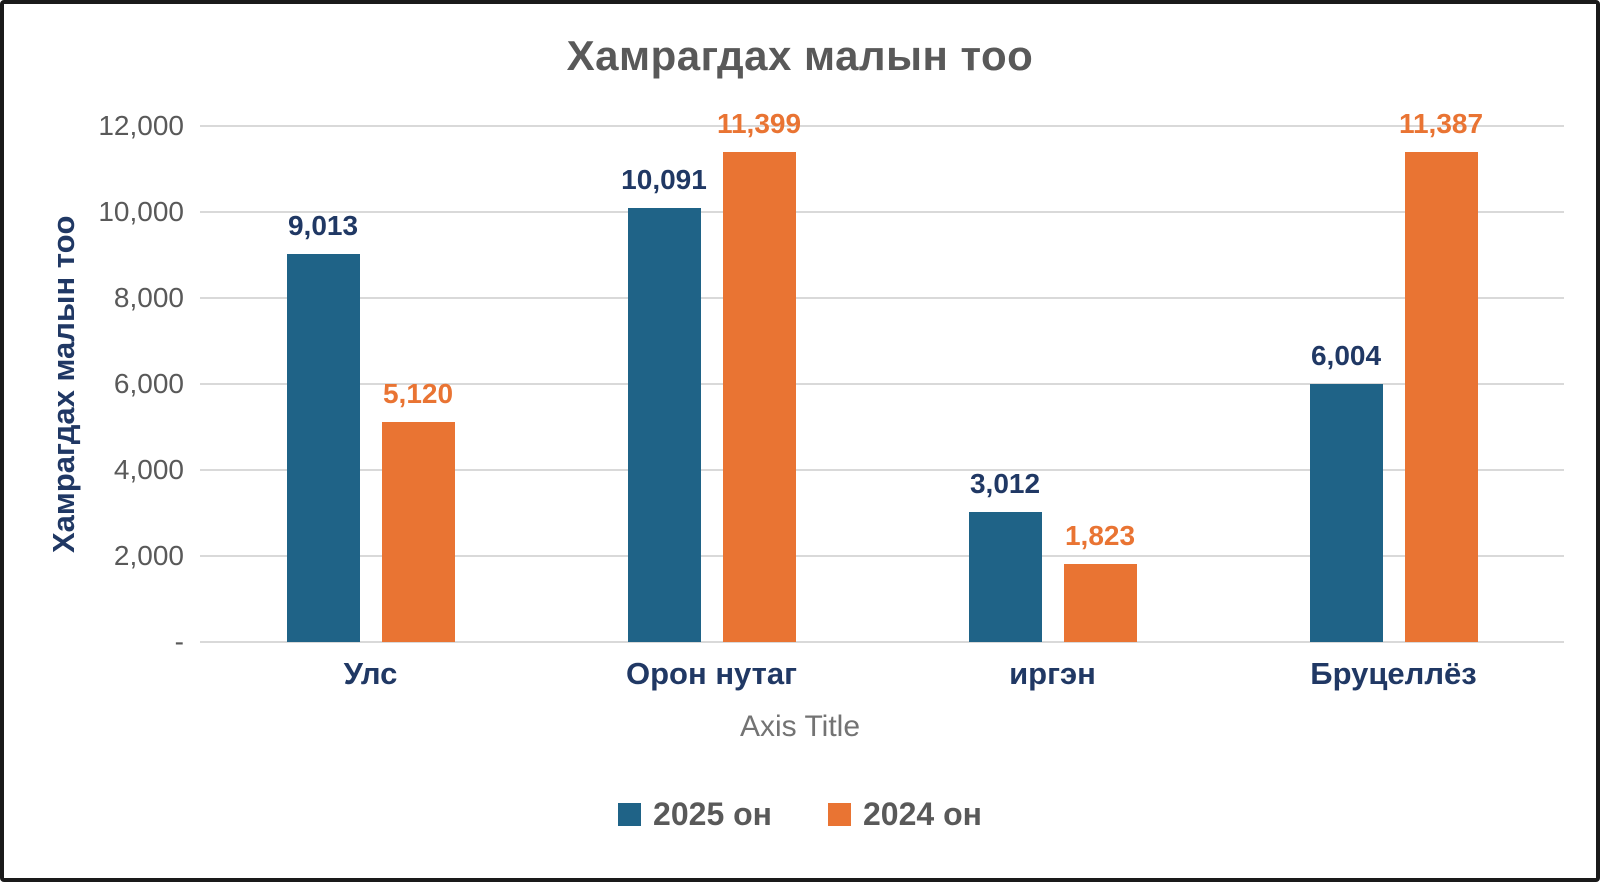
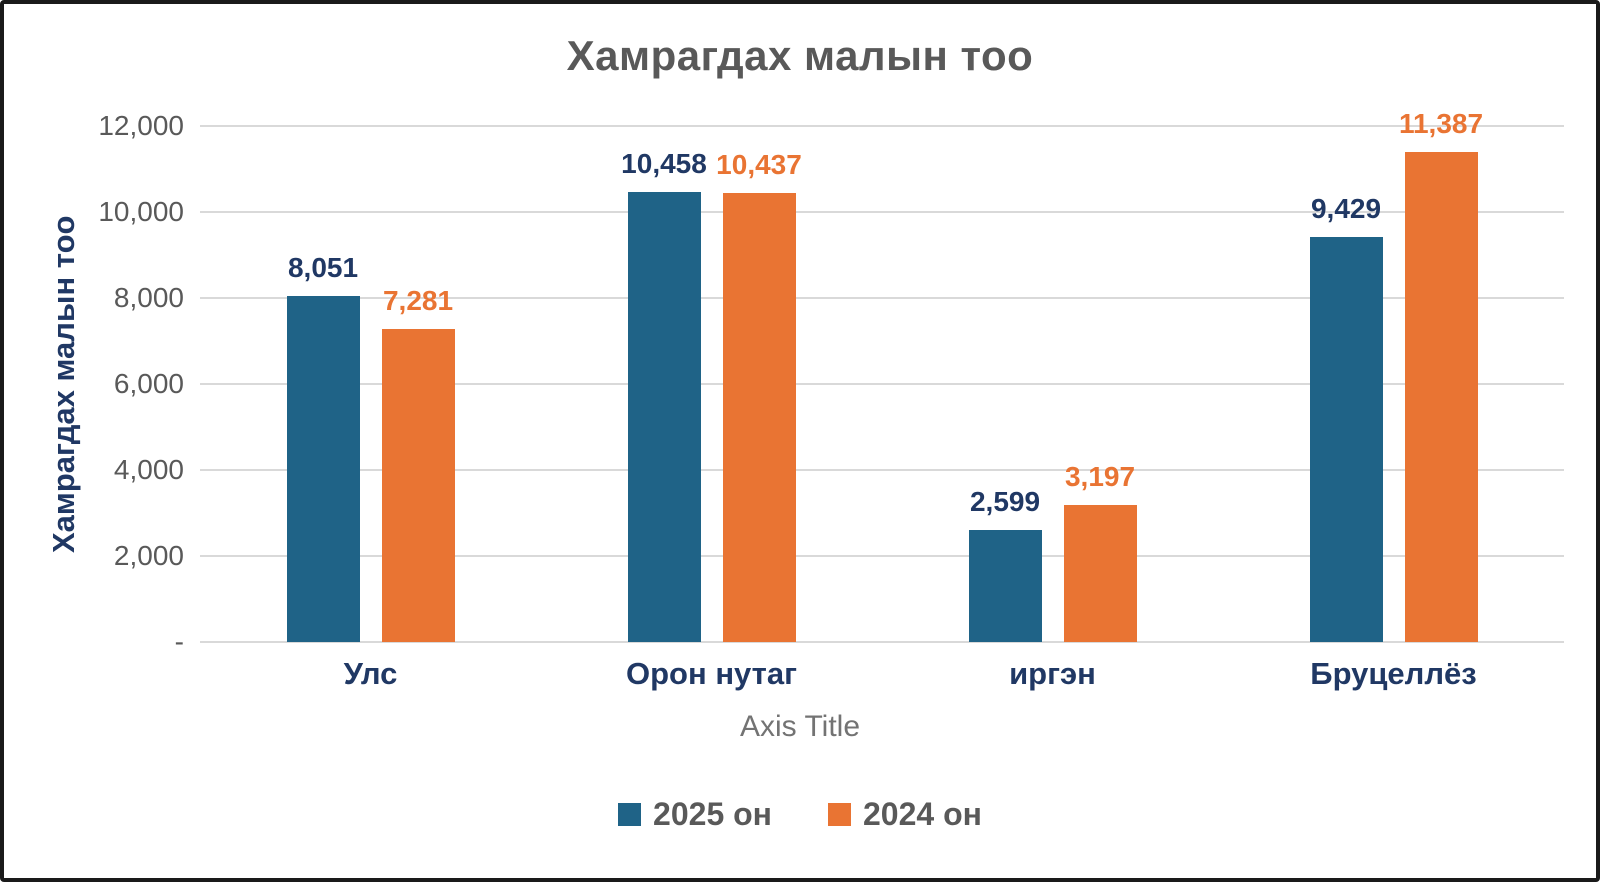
2025 он/Улс: 9,013 -> 8,051
2024 он/Улс: 5,120 -> 7,281
2025 он/Орон нутаг: 10,091 -> 10,458
2024 он/Орон нутаг: 11,399 -> 10,437
2025 он/иргэн: 3,012 -> 2,599
2024 он/иргэн: 1,823 -> 3,197
2025 он/Бруцеллёз: 6,004 -> 9,429
